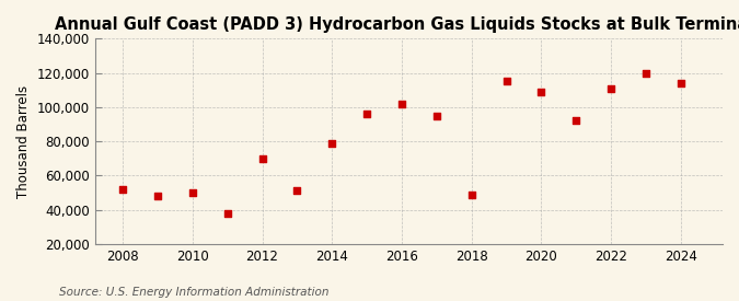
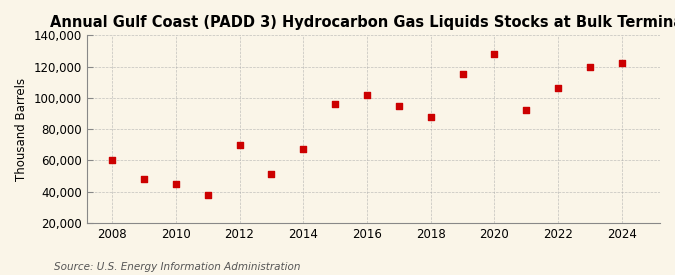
2008: 52,000 -> 60,000
2010: 50,000 -> 45,000
2014: 79,000 -> 67,000
2018: 49,000 -> 88,000
2020: 109,000 -> 128,000
2022: 111,000 -> 106,000
2024: 114,000 -> 122,000
